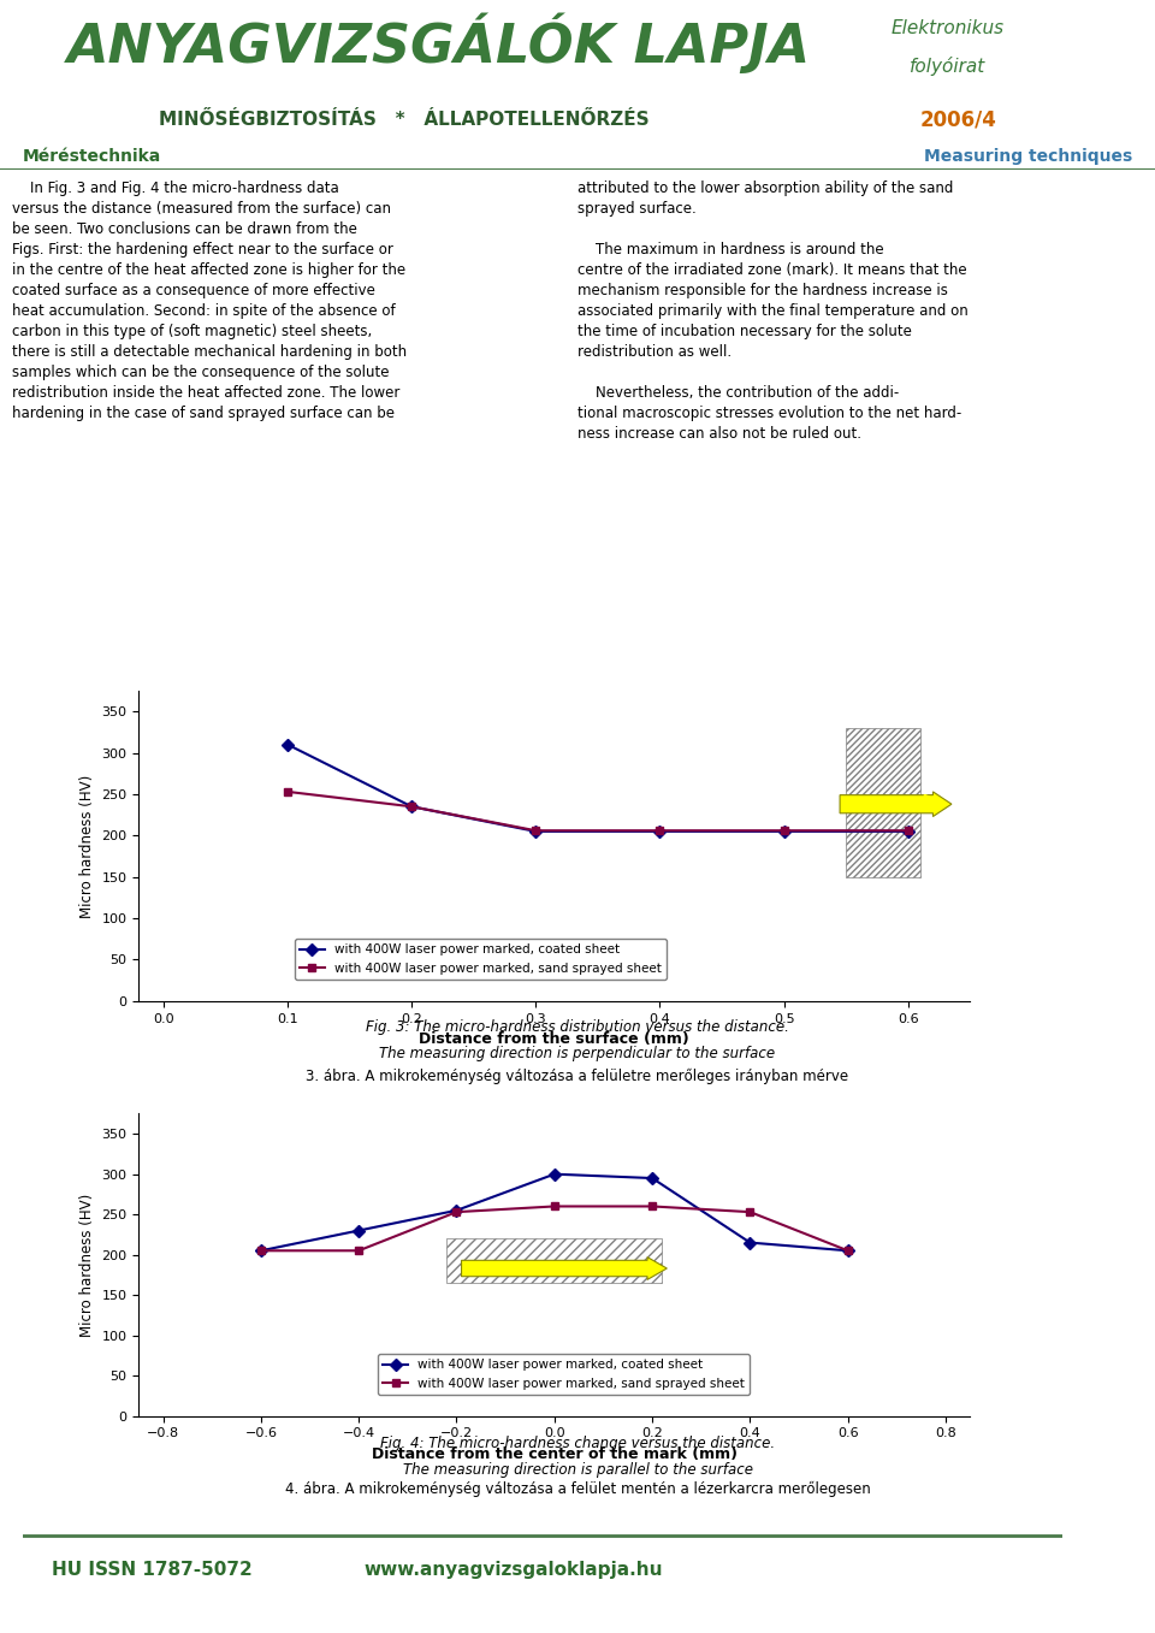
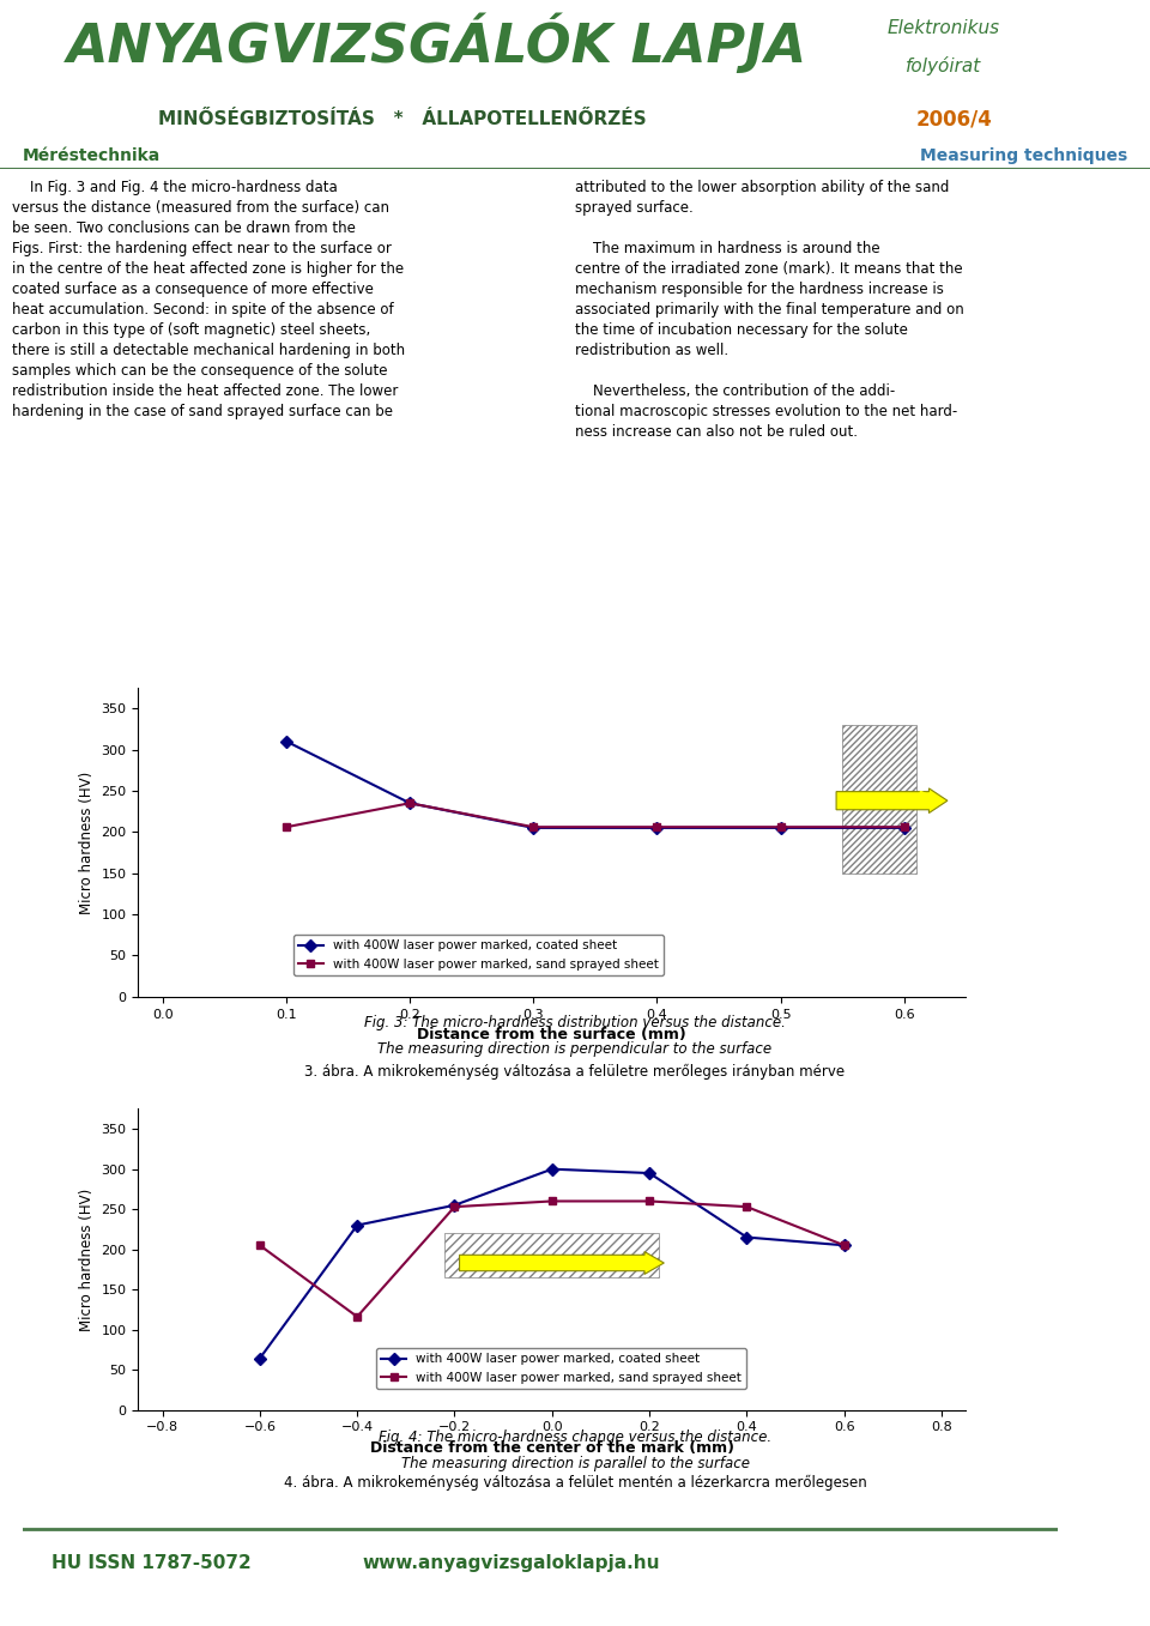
with 400W laser power marked, sand sprayed sheet/0.1: 253 -> 206
with 400W laser power marked, coated sheet/−0.6: 205 -> 64
with 400W laser power marked, sand sprayed sheet/−0.4: 205 -> 116
